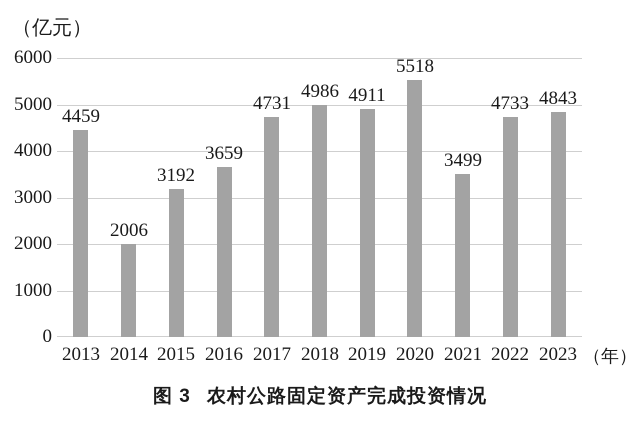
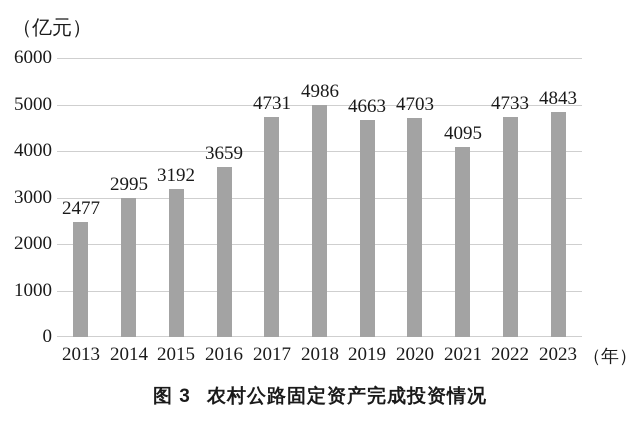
2013: 4459 -> 2477
2014: 2006 -> 2995
2019: 4911 -> 4663
2020: 5518 -> 4703
2021: 3499 -> 4095
